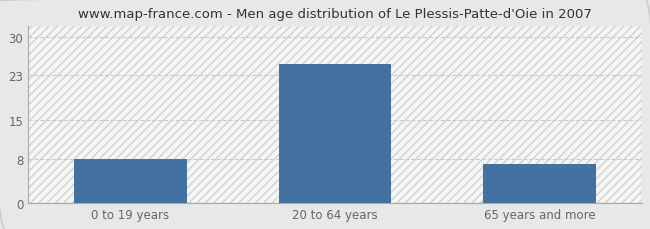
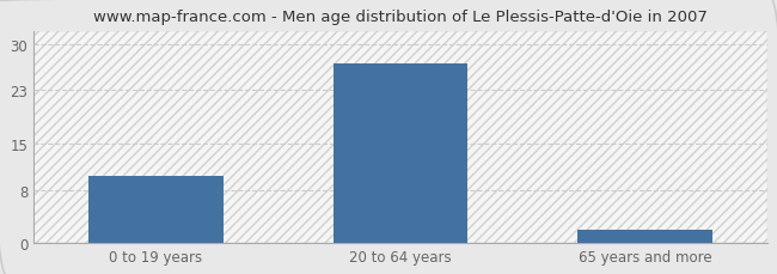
0 to 19 years: 8 -> 10
20 to 64 years: 25 -> 27
65 years and more: 7 -> 2
